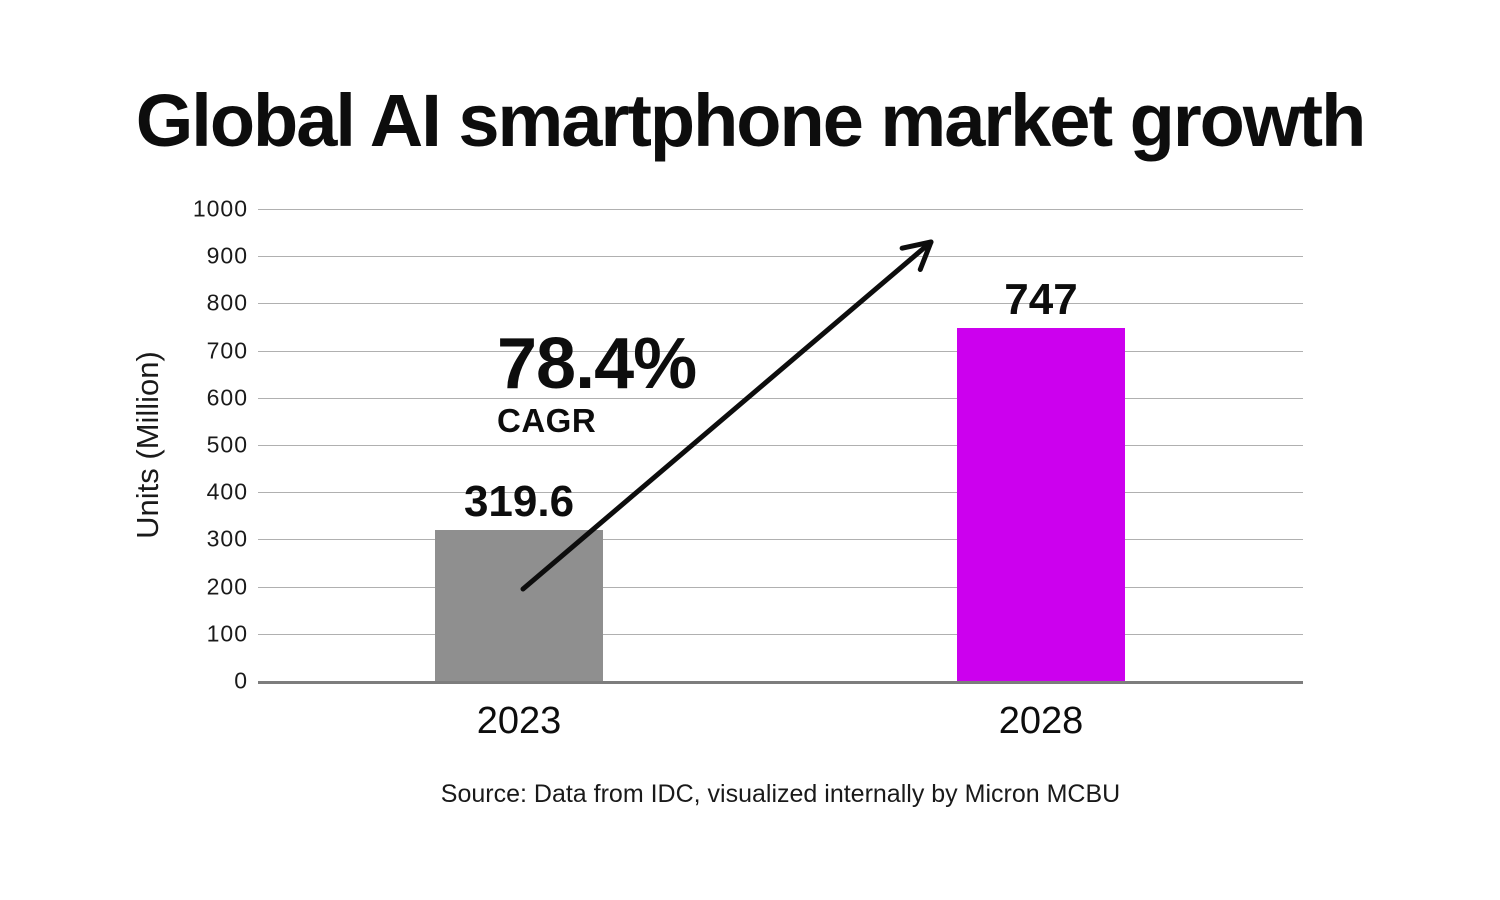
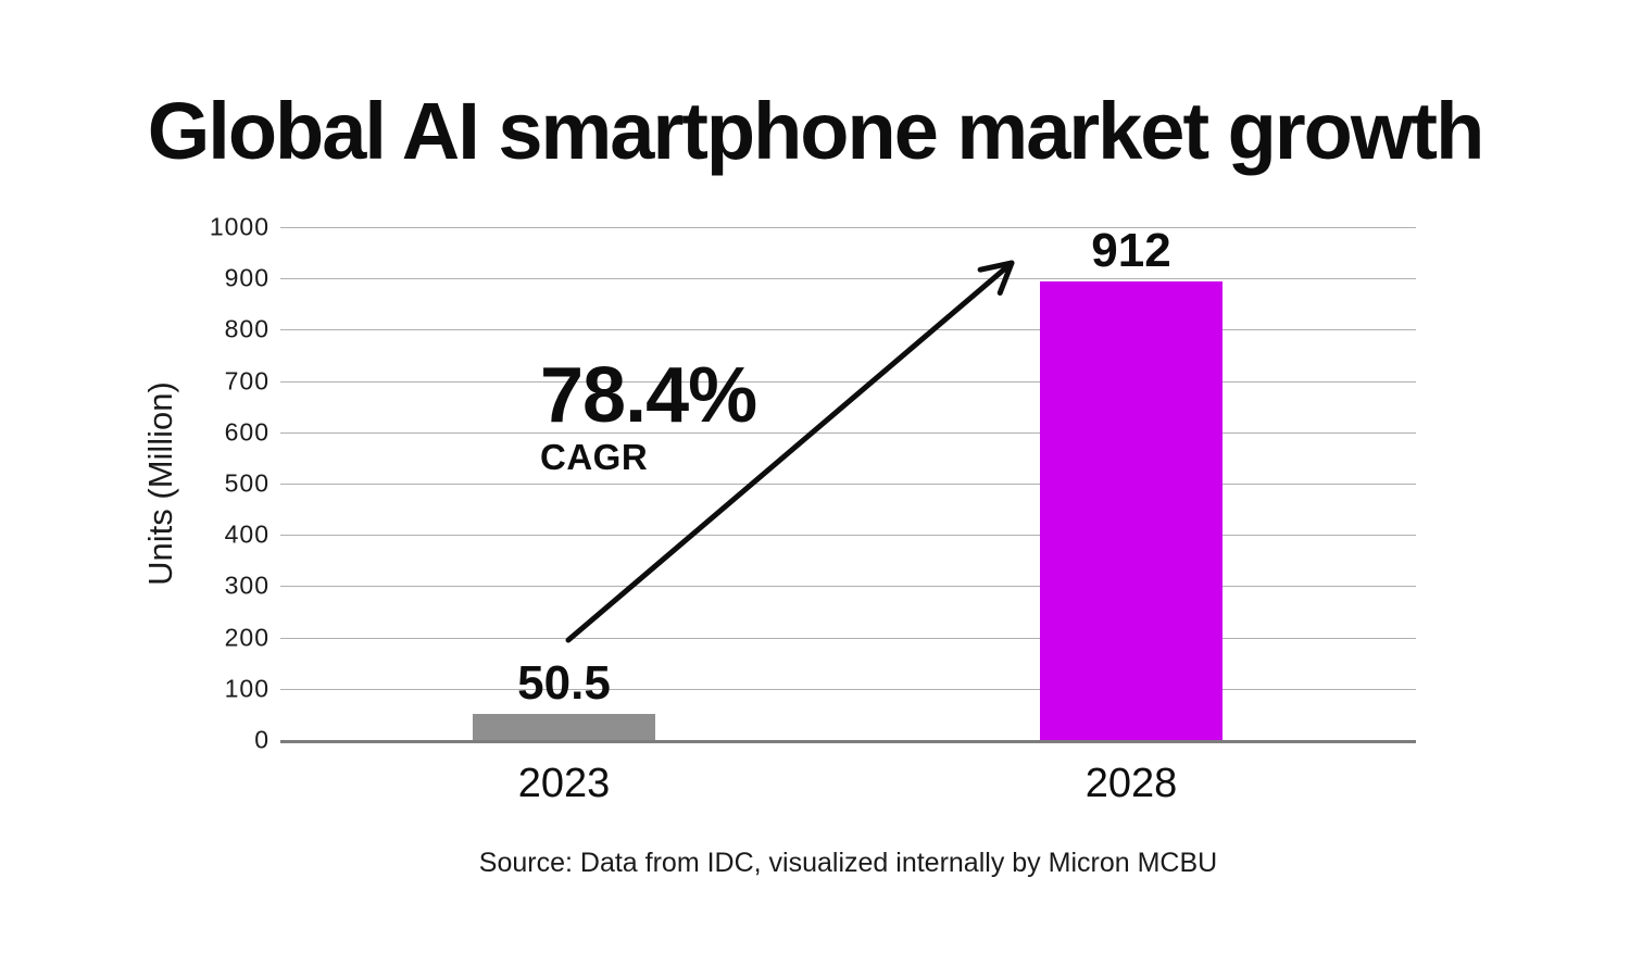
2023: 319.6 -> 50.5
2028: 747 -> 912
